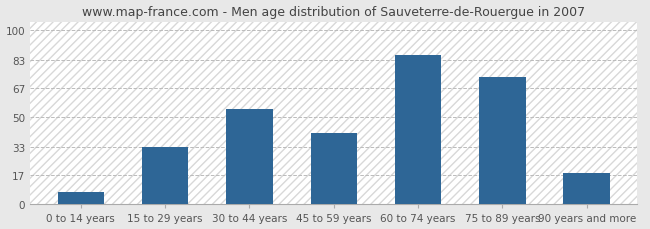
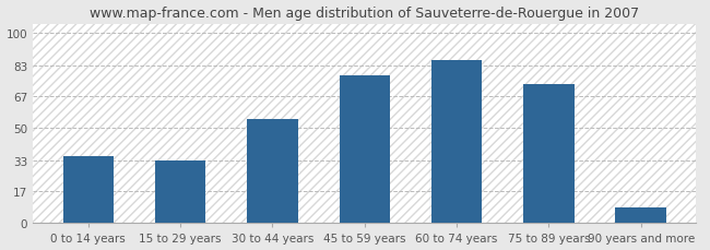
0 to 14 years: 7 -> 35
45 to 59 years: 41 -> 78
90 years and more: 18 -> 8
